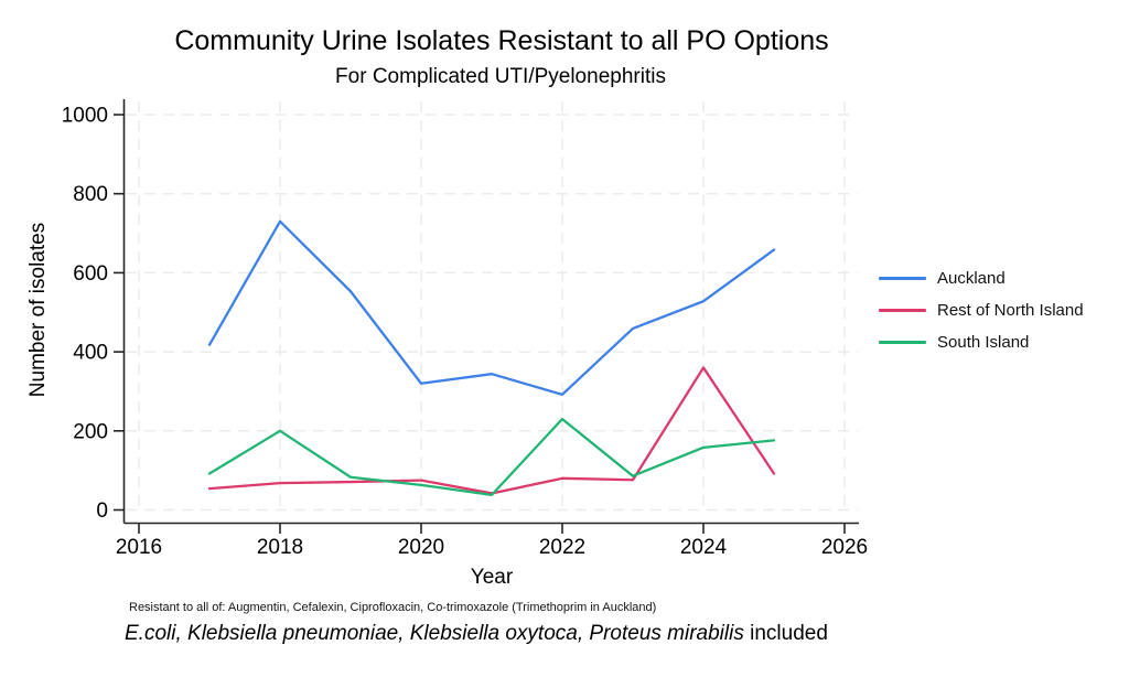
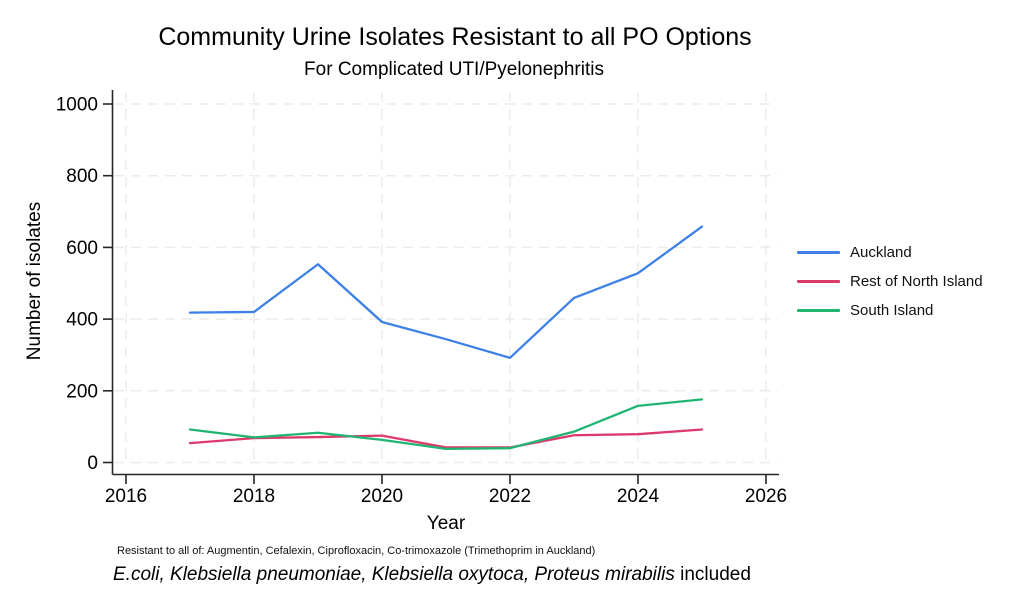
Auckland/2018: 730 -> 420
South Island/2018: 200 -> 70
Auckland/2020: 320 -> 390
Rest of North Island/2022: 80 -> 40
South Island/2022: 230 -> 40
Rest of North Island/2024: 360 -> 80
